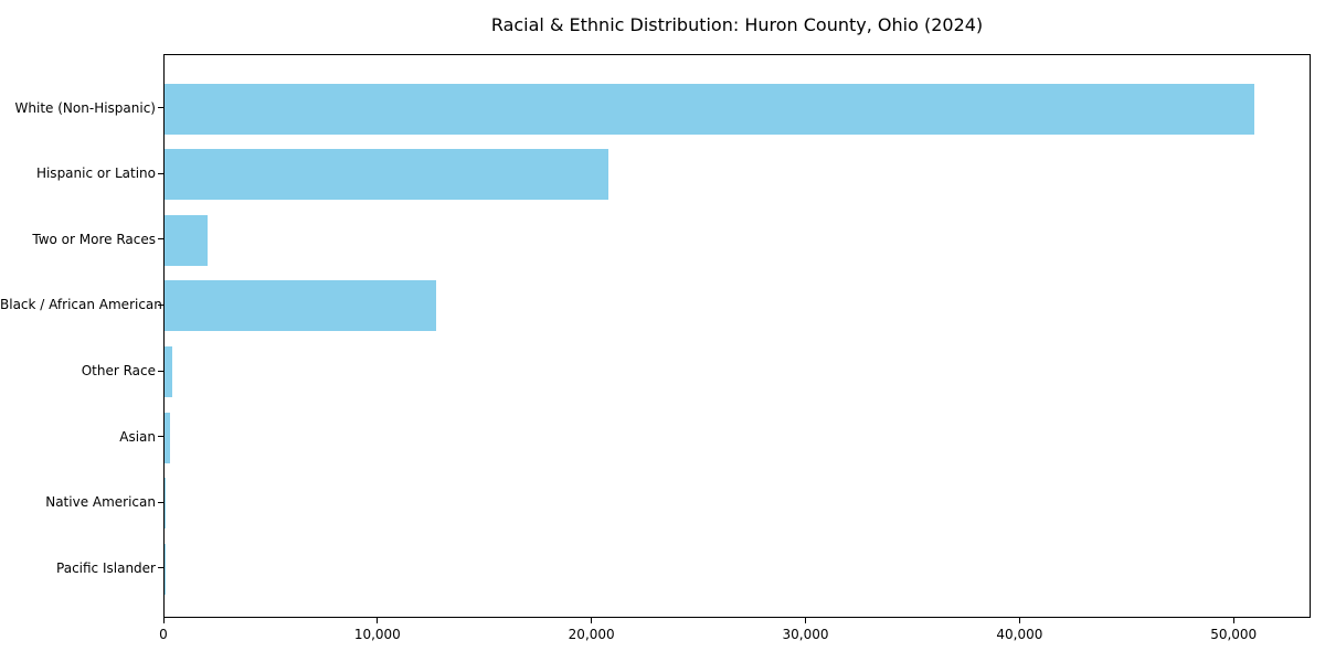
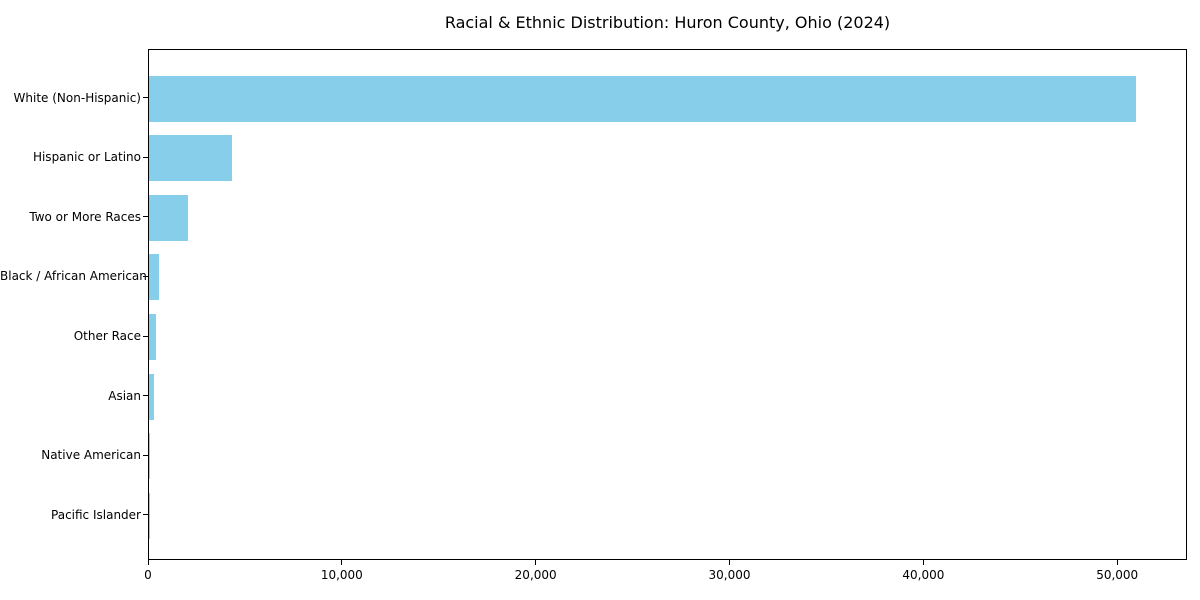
Hispanic or Latino: 20800 -> 4300
Black / African American: 12700 -> 500
